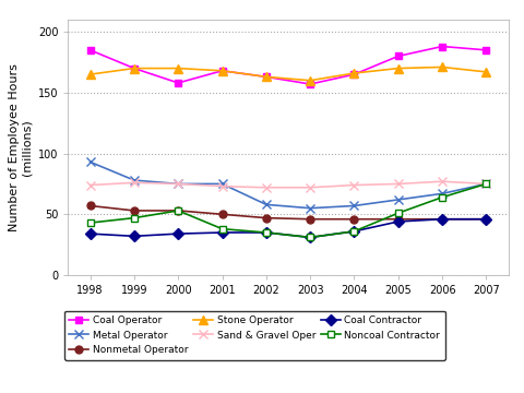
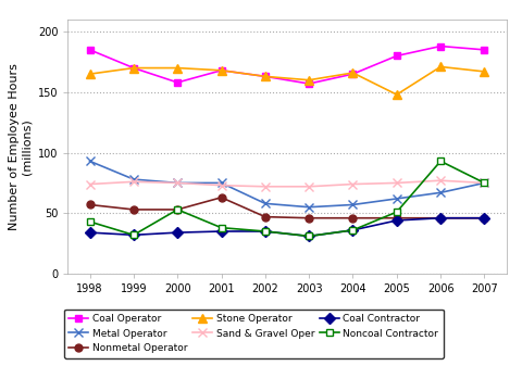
Noncoal Contractor/1999: 47 -> 32
Nonmetal Operator/2001: 50 -> 63
Stone Operator/2005: 170 -> 148
Noncoal Contractor/2006: 64 -> 93
